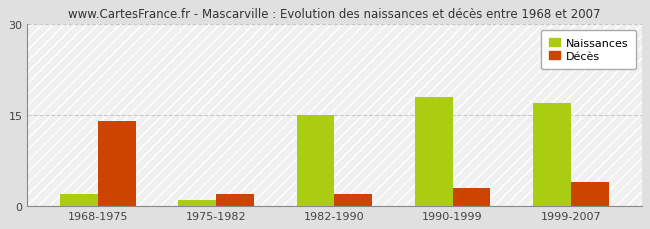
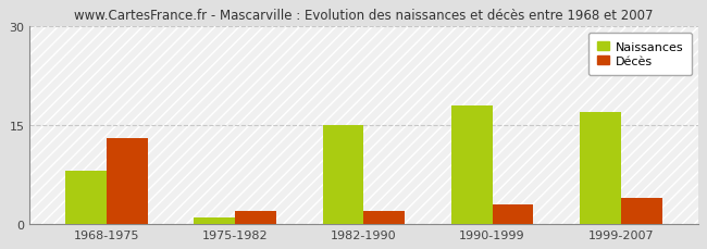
Naissances/1968-1975: 2 -> 8
Décès/1968-1975: 14 -> 13
